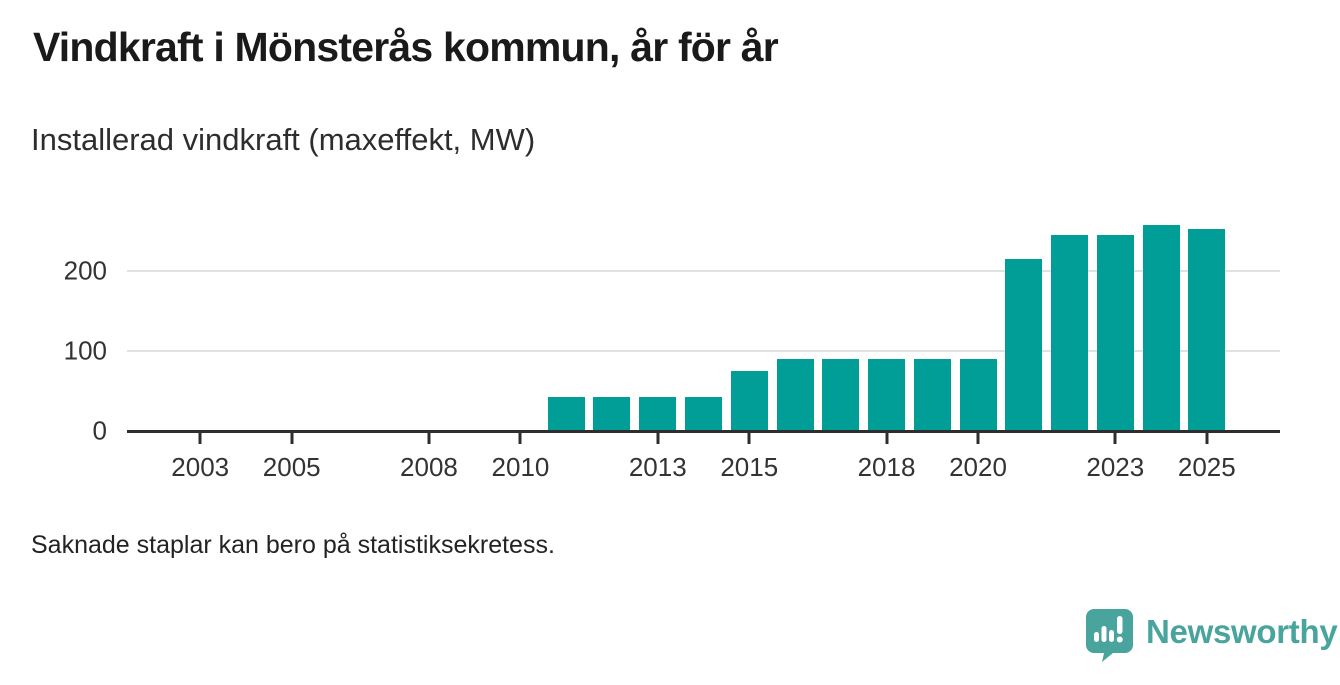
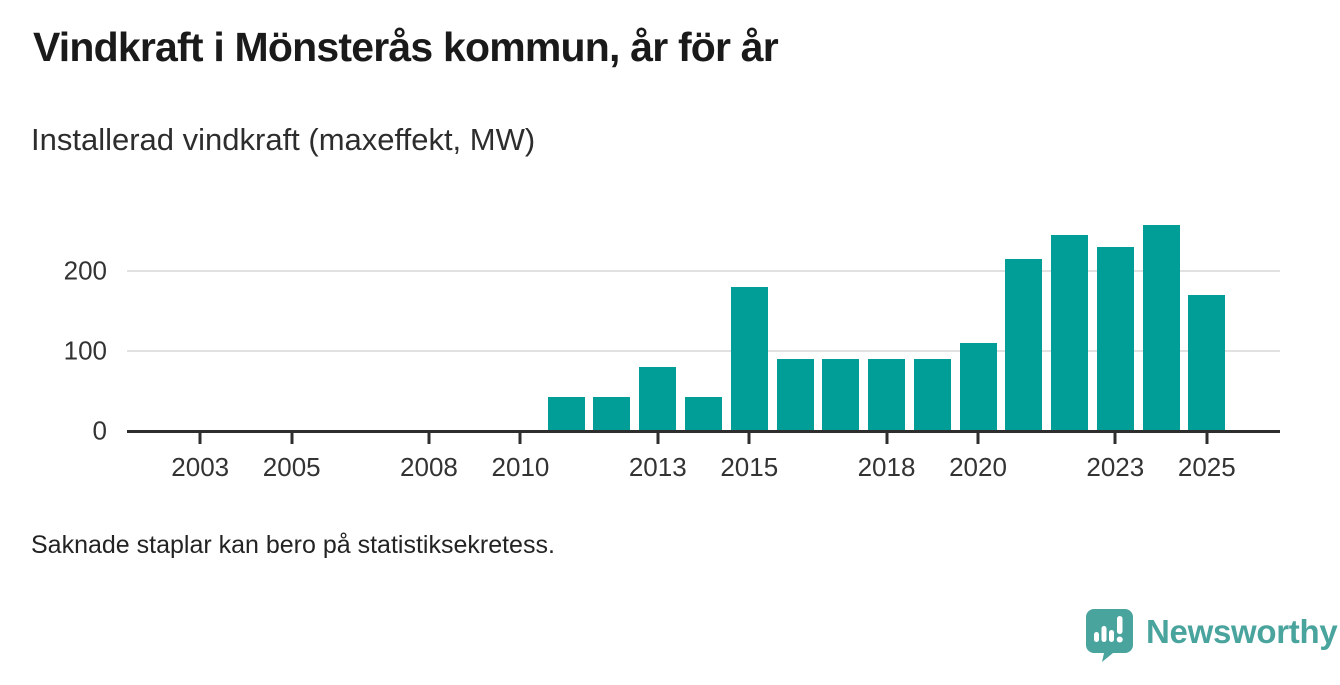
2013: 40 -> 80
2015: 80 -> 180
2020: 90 -> 110
2023: 240 -> 230
2025: 250 -> 170
